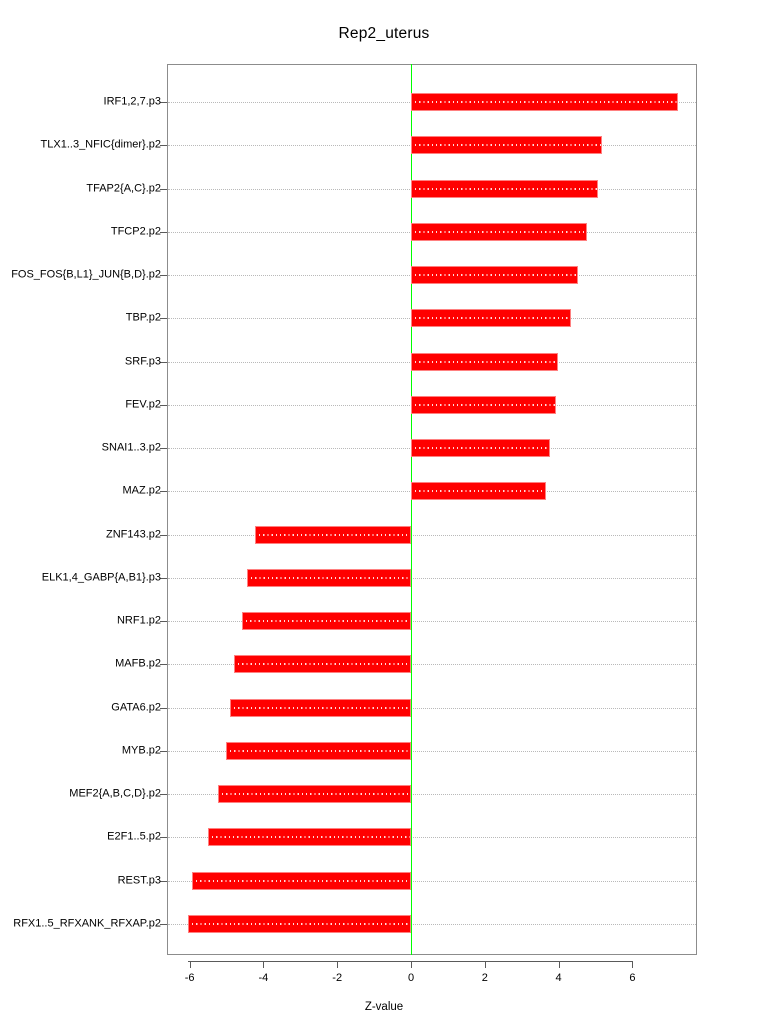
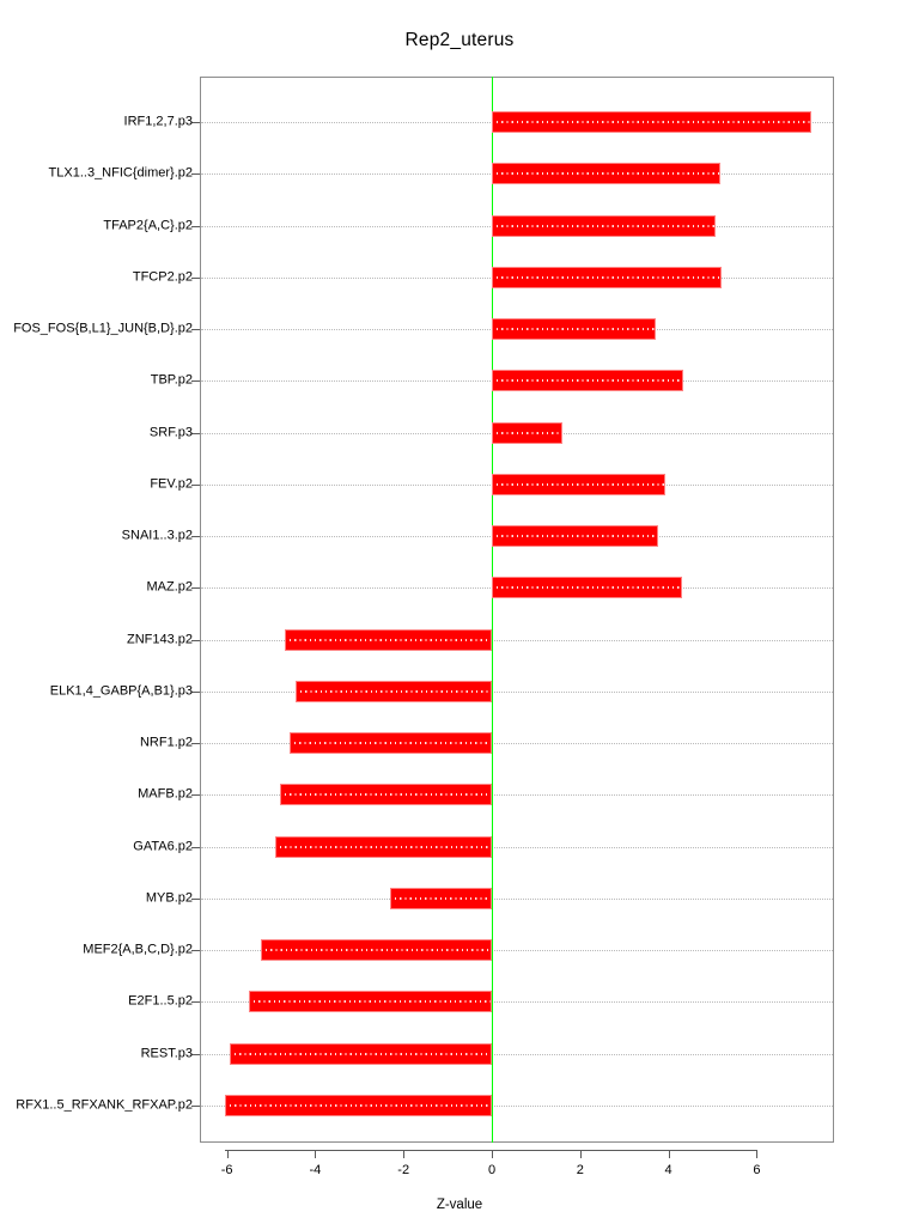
TFCP2.p2: 4.8 -> 5.2
FOS_FOS{B,L1}_JUN{B,D}.p2: 4.5 -> 3.7
SRF.p3: 4.0 -> 1.6
MAZ.p2: 3.7 -> 4.3
ZNF143.p2: -4.2 -> -4.7
MYB.p2: -5.0 -> -2.3
